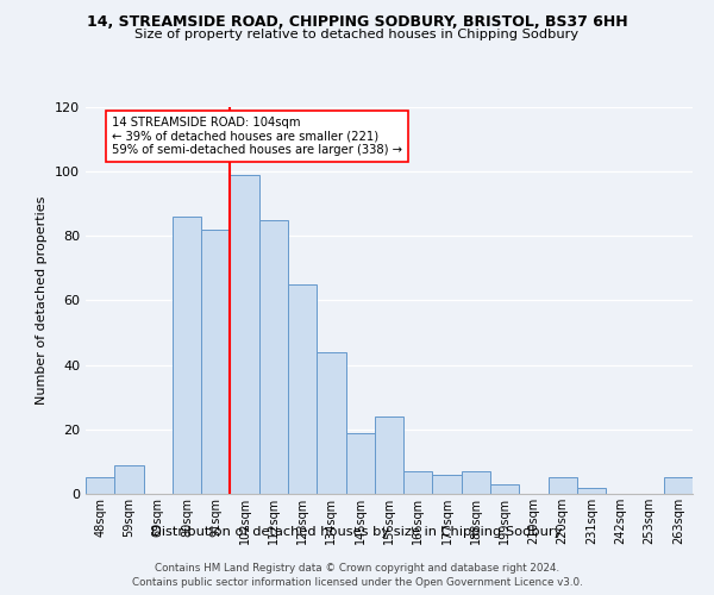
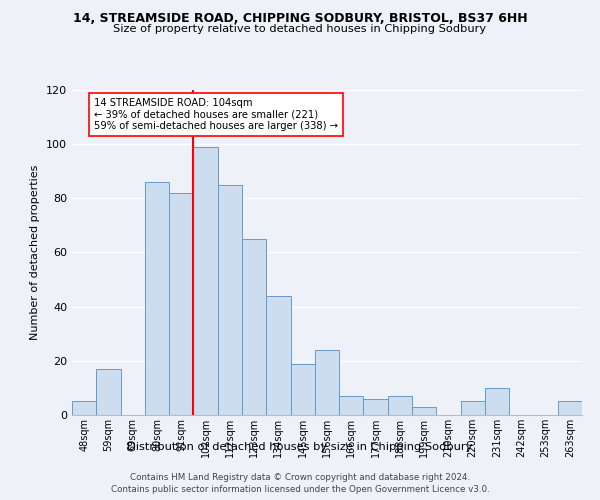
59sqm: 9 -> 17
231sqm: 2 -> 10
